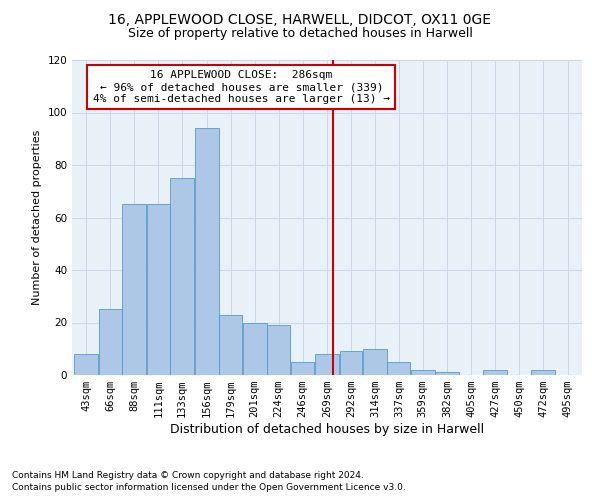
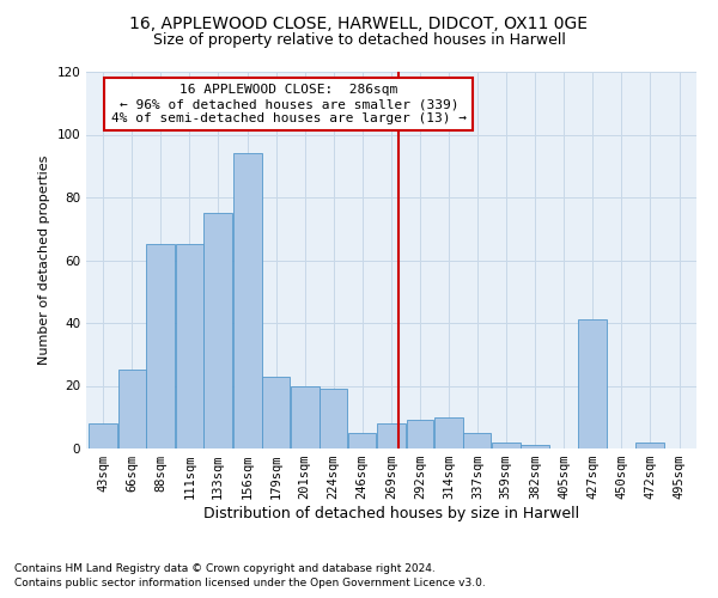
427sqm: 2 -> 41
